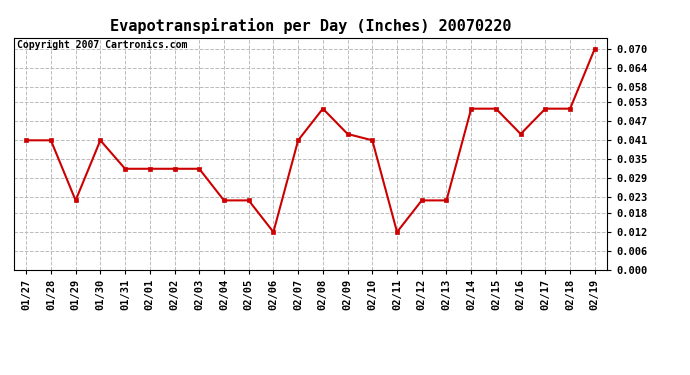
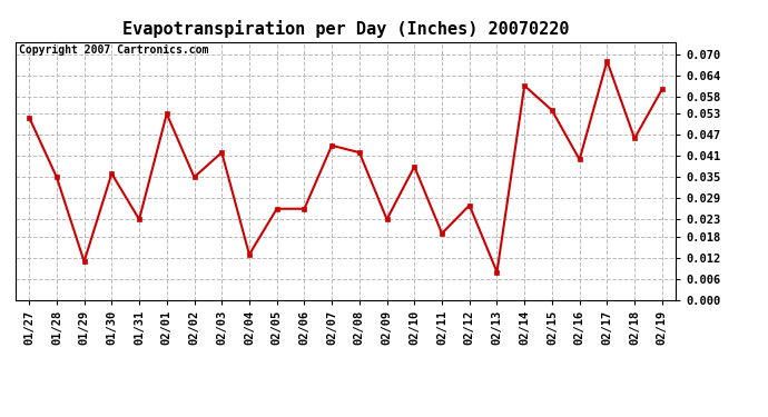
01/27: 0.041 -> 0.052
01/28: 0.041 -> 0.035
01/29: 0.022 -> 0.011
01/30: 0.041 -> 0.036
01/31: 0.032 -> 0.023
02/01: 0.032 -> 0.053
02/02: 0.032 -> 0.035
02/03: 0.032 -> 0.042
02/04: 0.022 -> 0.013
02/05: 0.022 -> 0.026
02/06: 0.012 -> 0.026
02/07: 0.041 -> 0.044
02/08: 0.051 -> 0.042
02/09: 0.043 -> 0.023
02/10: 0.041 -> 0.038
02/11: 0.012 -> 0.019
02/12: 0.022 -> 0.027
02/13: 0.022 -> 0.008
02/14: 0.051 -> 0.061
02/15: 0.051 -> 0.054
02/16: 0.043 -> 0.040
02/17: 0.051 -> 0.068
02/18: 0.051 -> 0.046
02/19: 0.070 -> 0.060
